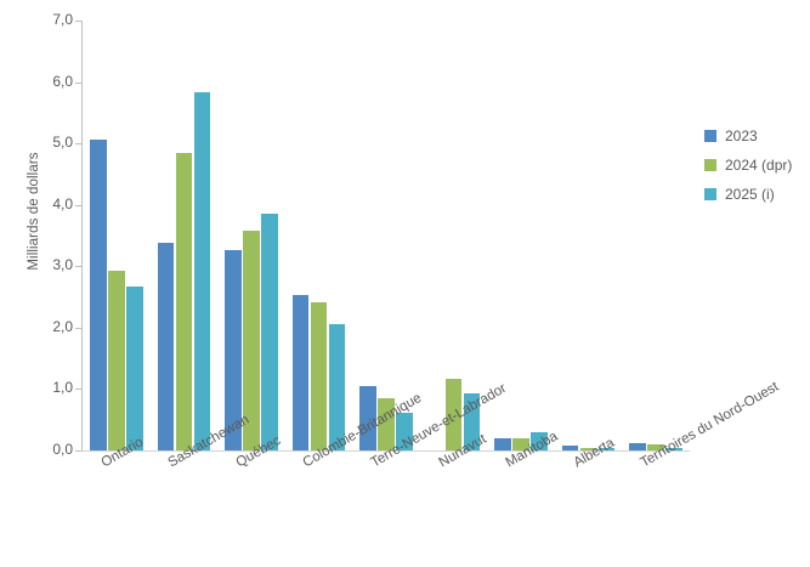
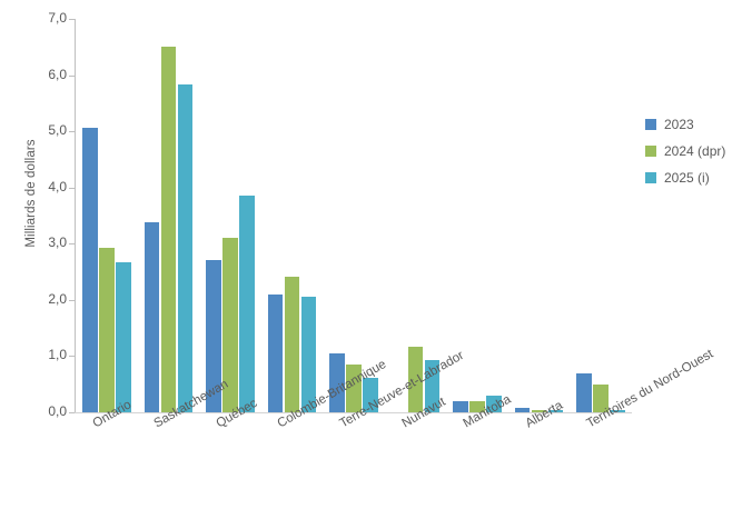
2024 (dpr)/Saskatchewan: 4,8 -> 6,5
2023/Québec: 3,3 -> 2,7
2024 (dpr)/Québec: 3,6 -> 3,1
2023/Colombie-Britannique: 2,5 -> 2,1
2023/Territoires du Nord-Ouest: 0,1 -> 0,7
2024 (dpr)/Territoires du Nord-Ouest: 0,1 -> 0,5
